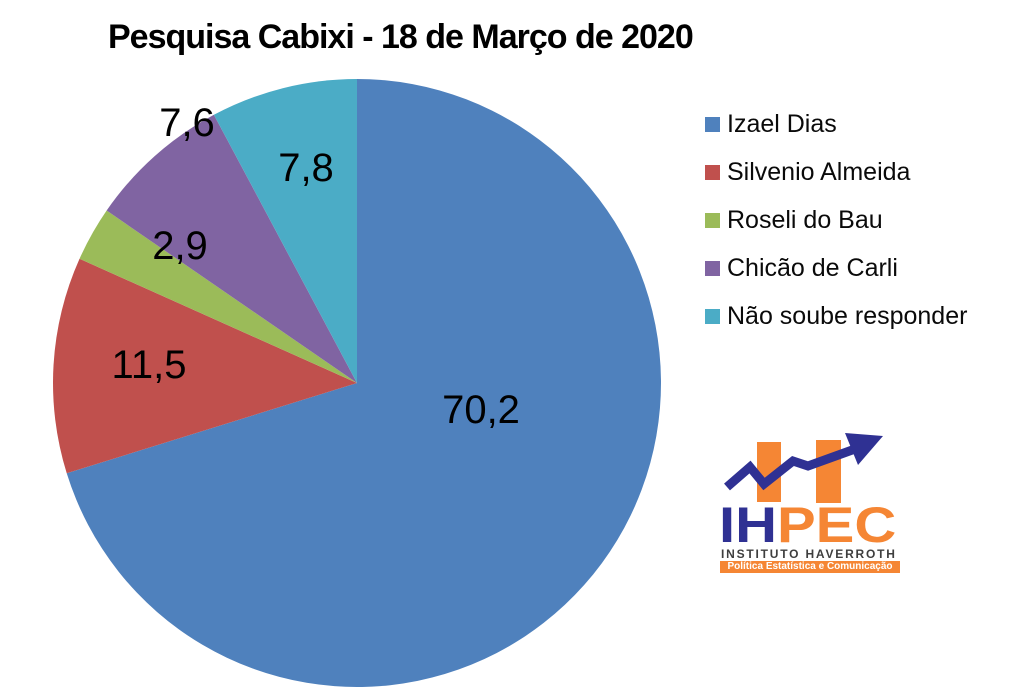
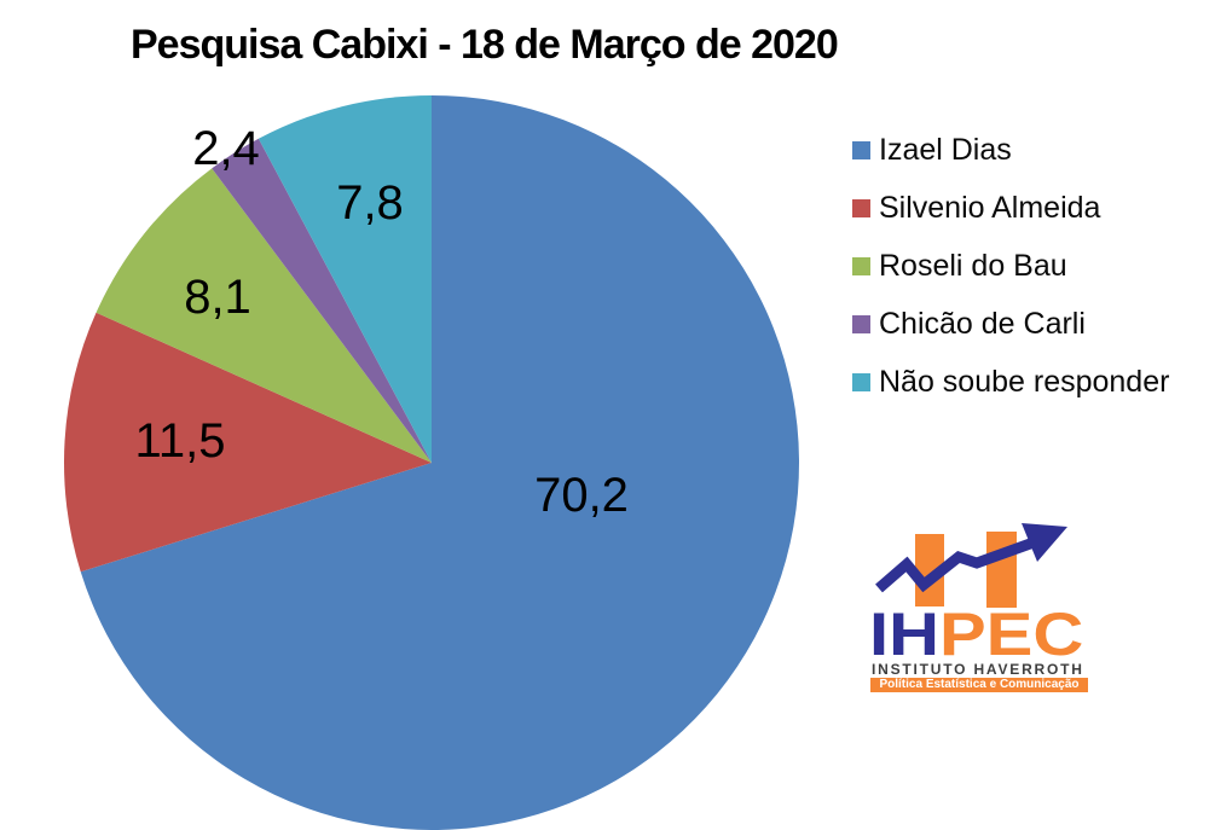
Roseli do Bau: 2,9 -> 8,1
Chicão de Carli: 7,6 -> 2,4
